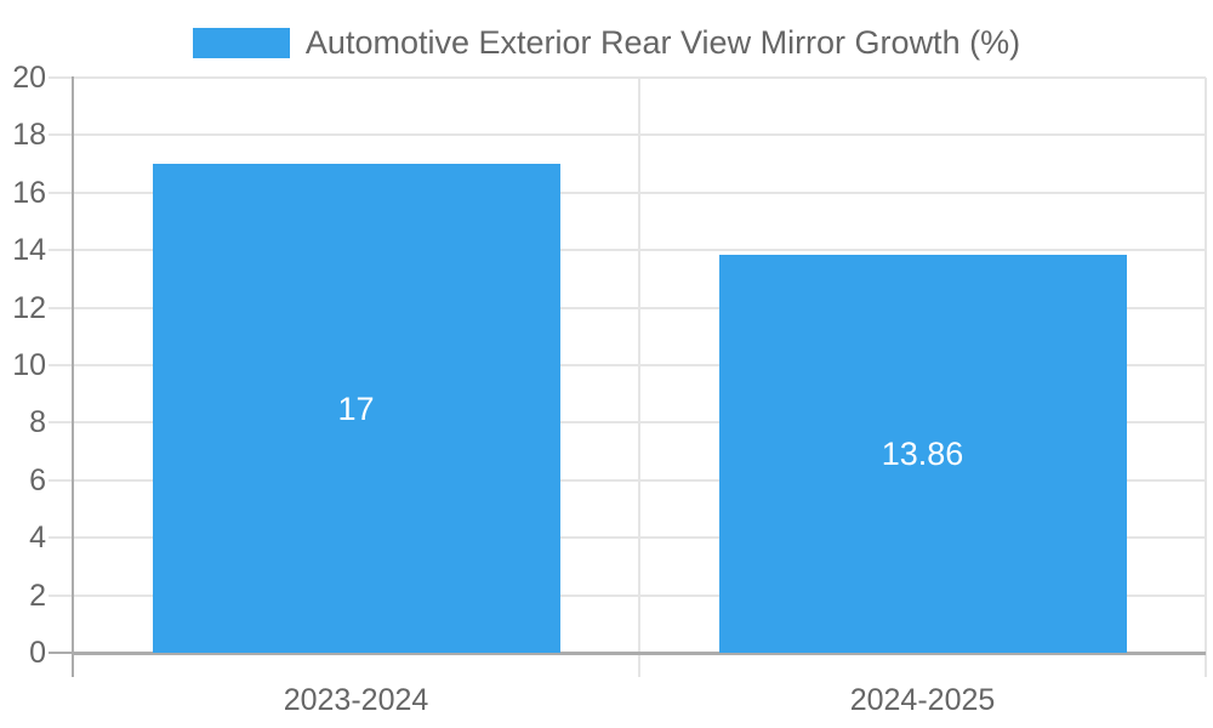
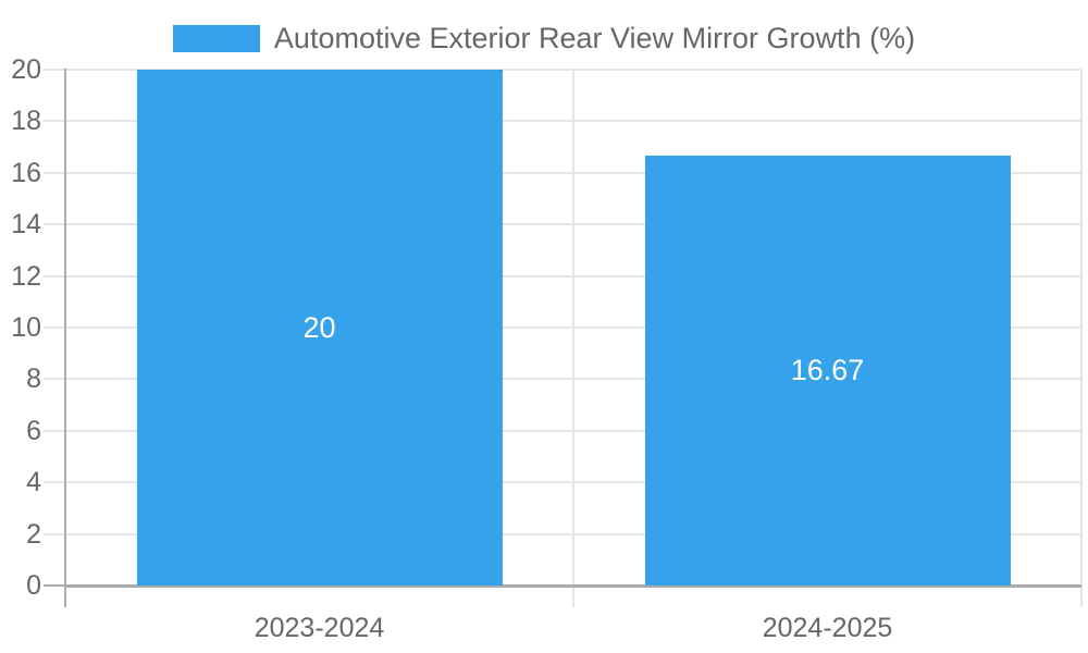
2023-2024: 17 -> 20
2024-2025: 13.86 -> 16.67
